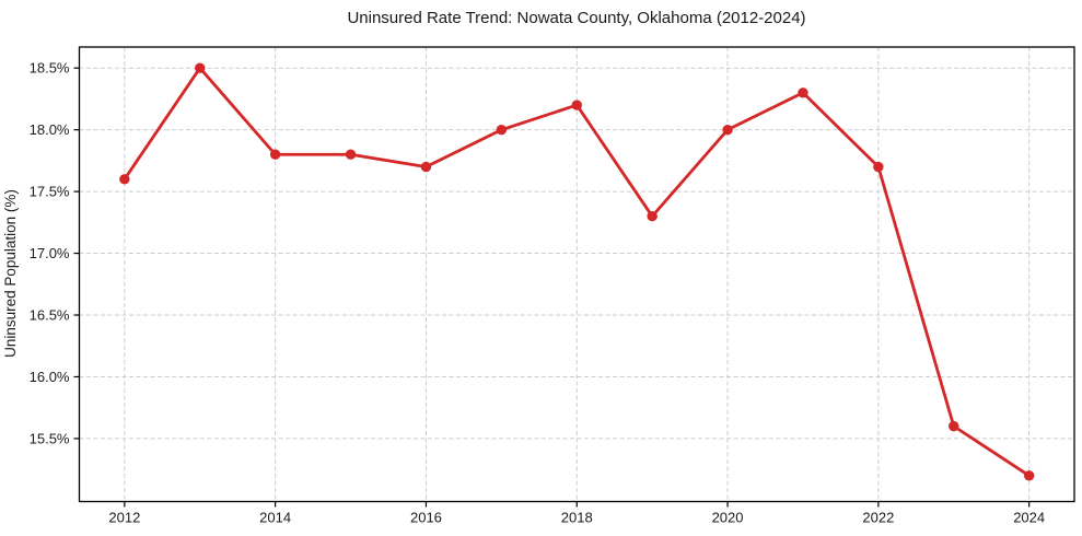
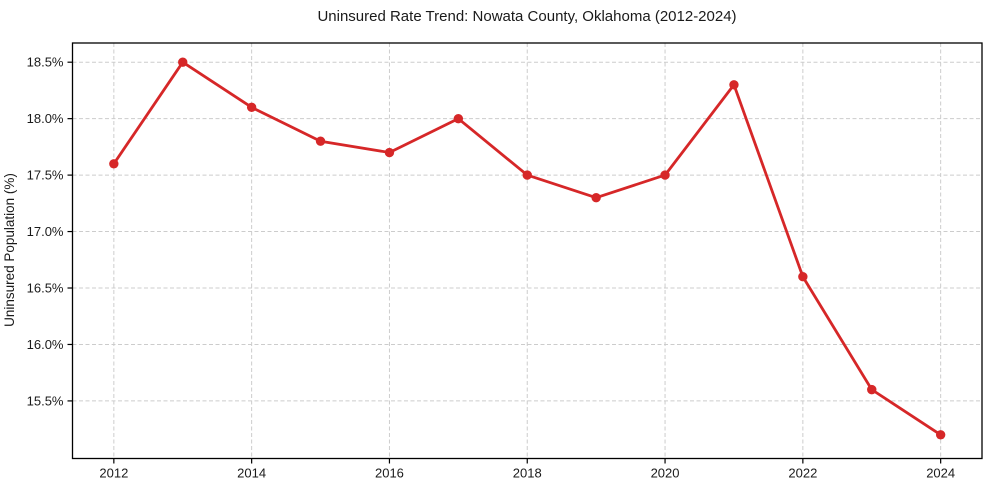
2014: 17.8% -> 18.1%
2018: 18.2% -> 17.5%
2020: 18.0% -> 17.5%
2022: 17.7% -> 16.6%
